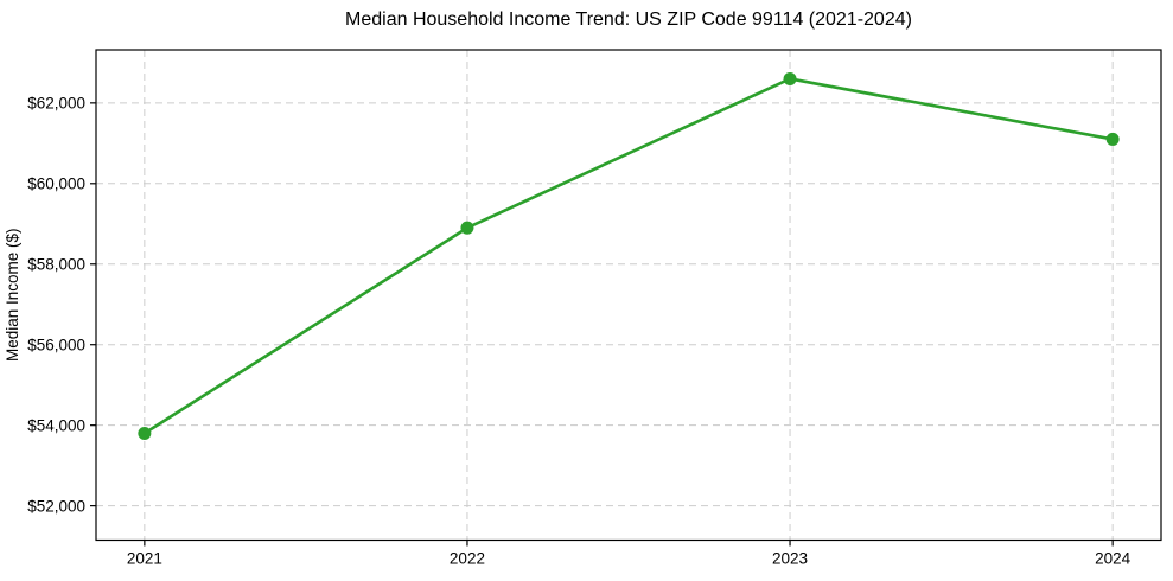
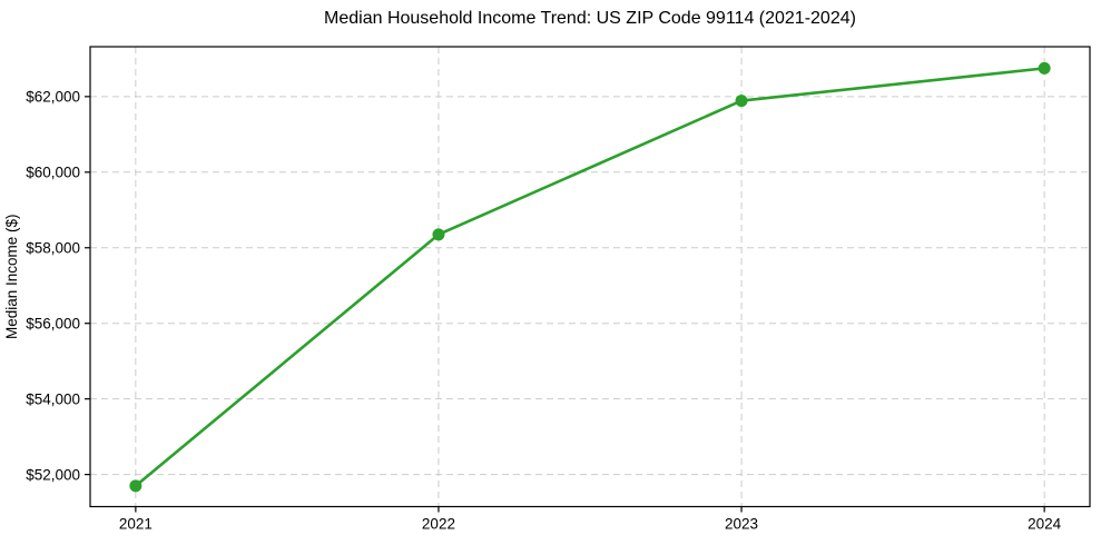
2021: $53800 -> $51700
2022: $58900 -> $58400
2023: $62600 -> $61900
2024: $61100 -> $62800
